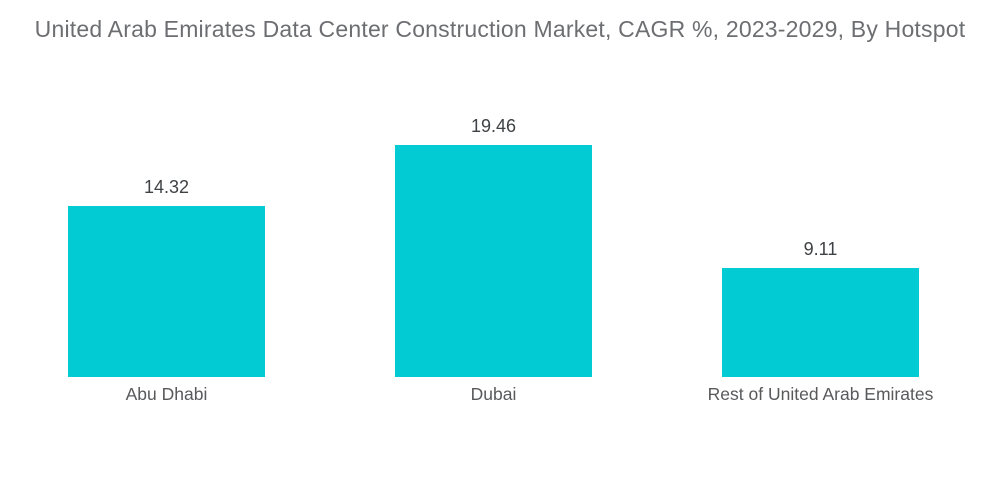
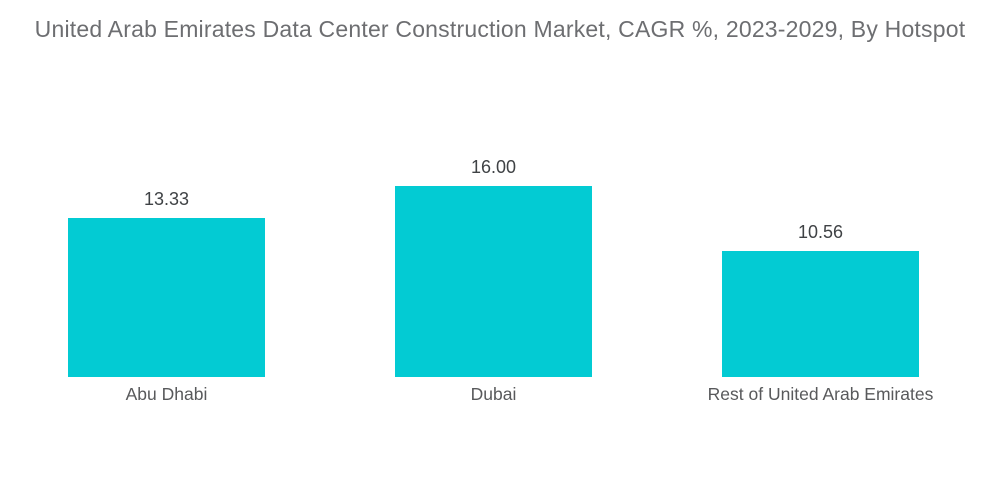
Abu Dhabi: 14.32 -> 13.33
Dubai: 19.46 -> 16.00
Rest of United Arab Emirates: 9.11 -> 10.56
